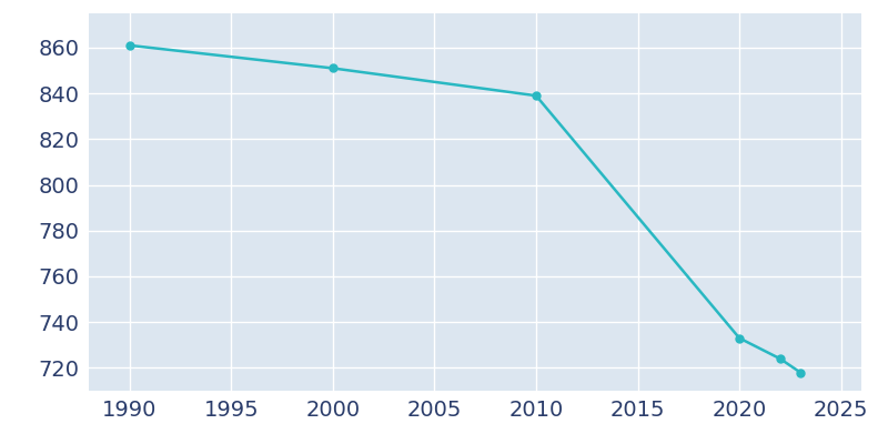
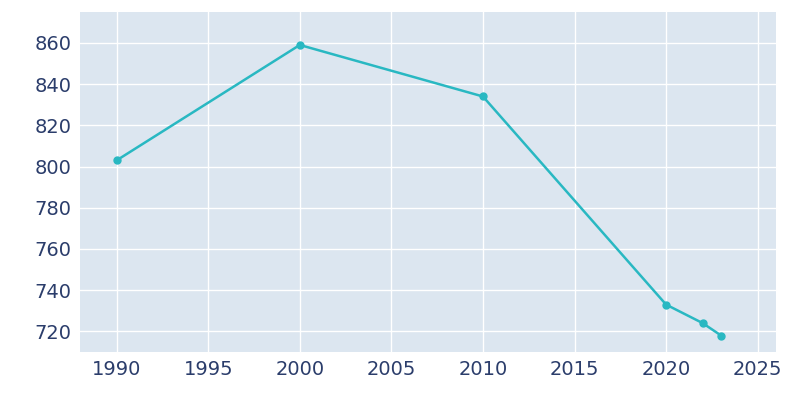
1990: 861 -> 803
2000: 851 -> 859
2010: 839 -> 834
